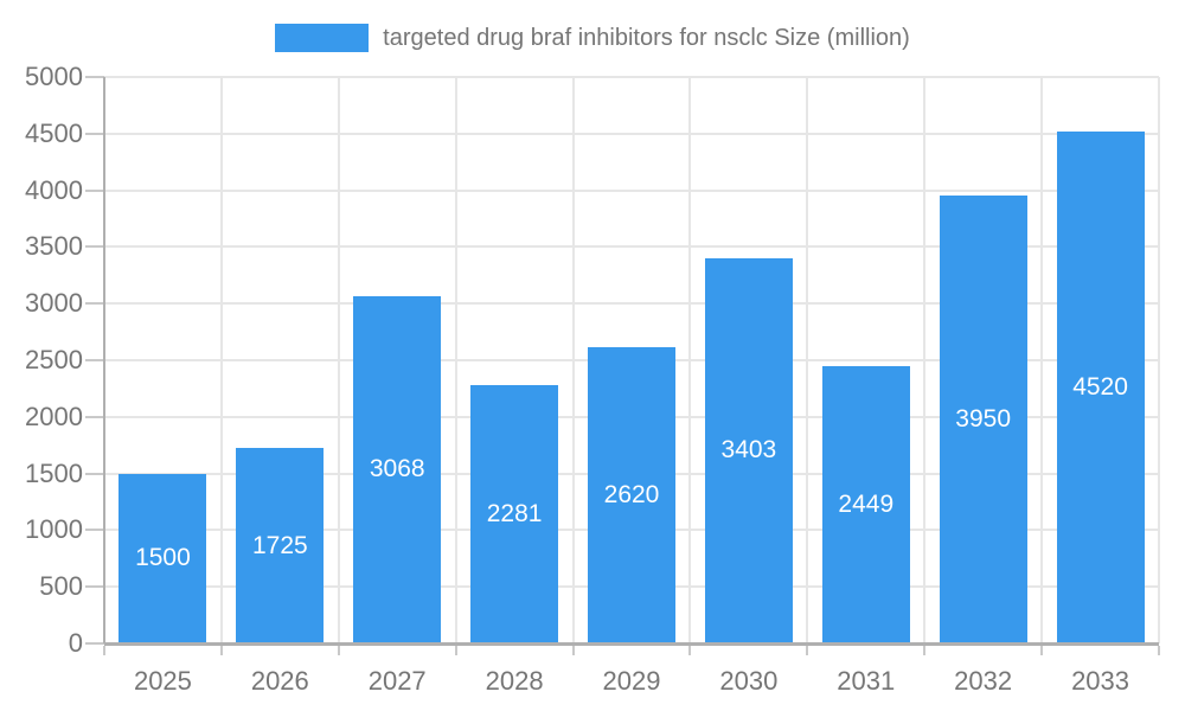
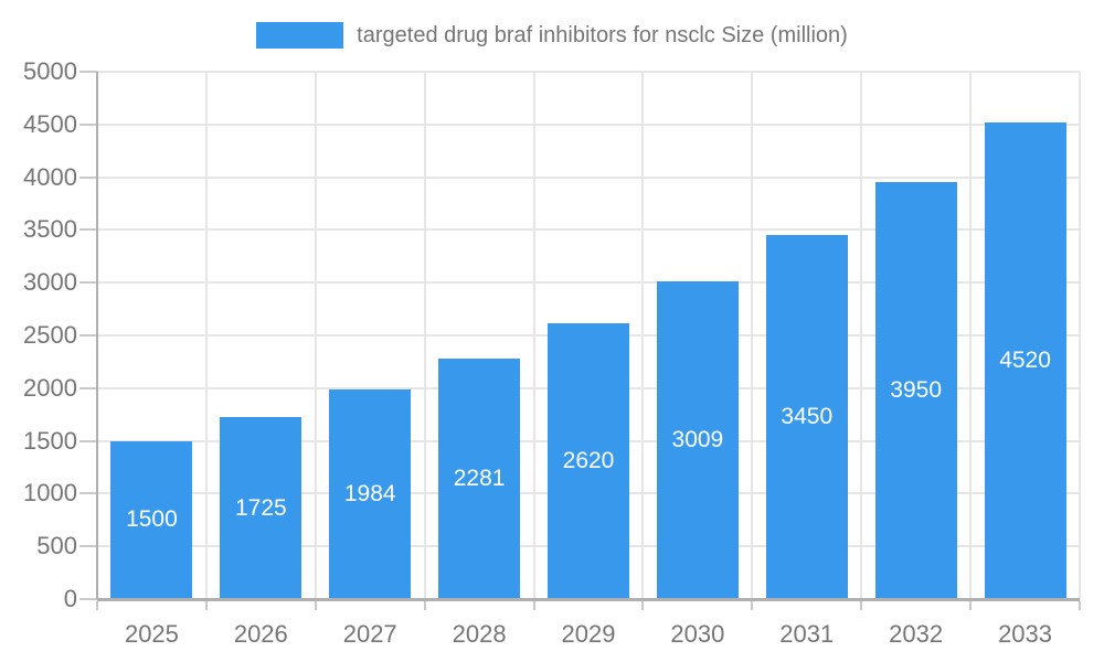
2027: 3068 -> 1984
2030: 3403 -> 3009
2031: 2449 -> 3450
